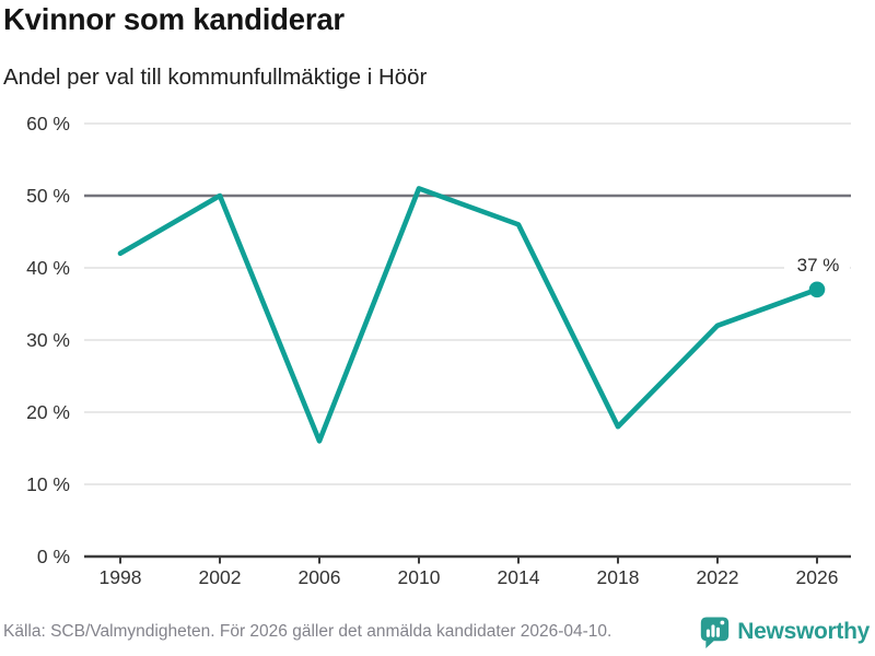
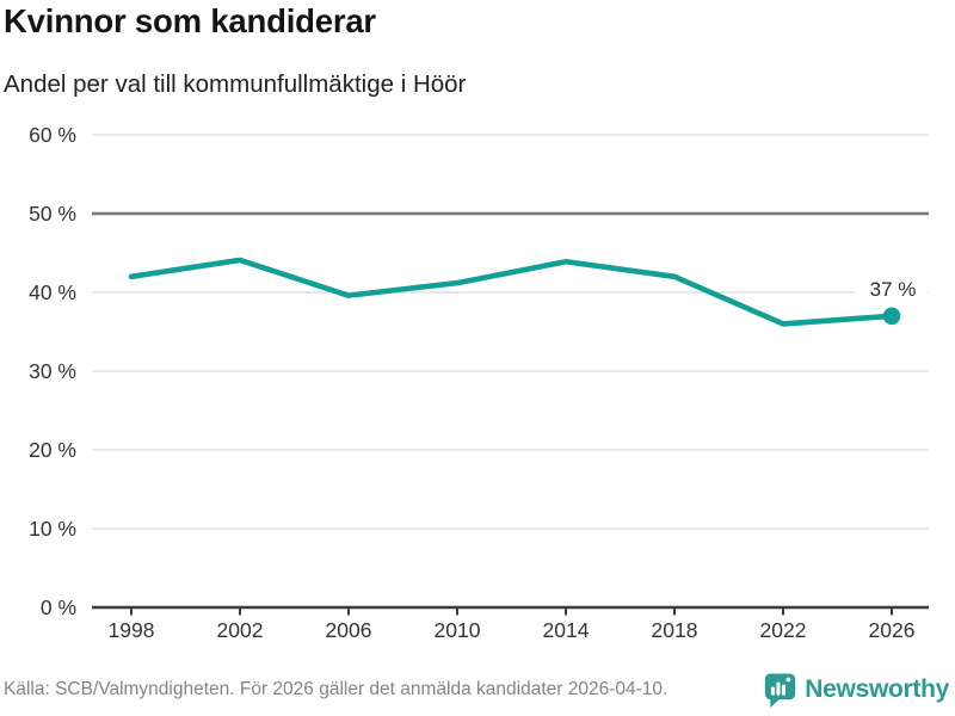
2002: 50% -> 44%
2006: 16% -> 40%
2010: 51% -> 41%
2014: 46% -> 44%
2018: 18% -> 42%
2022: 32% -> 36%
